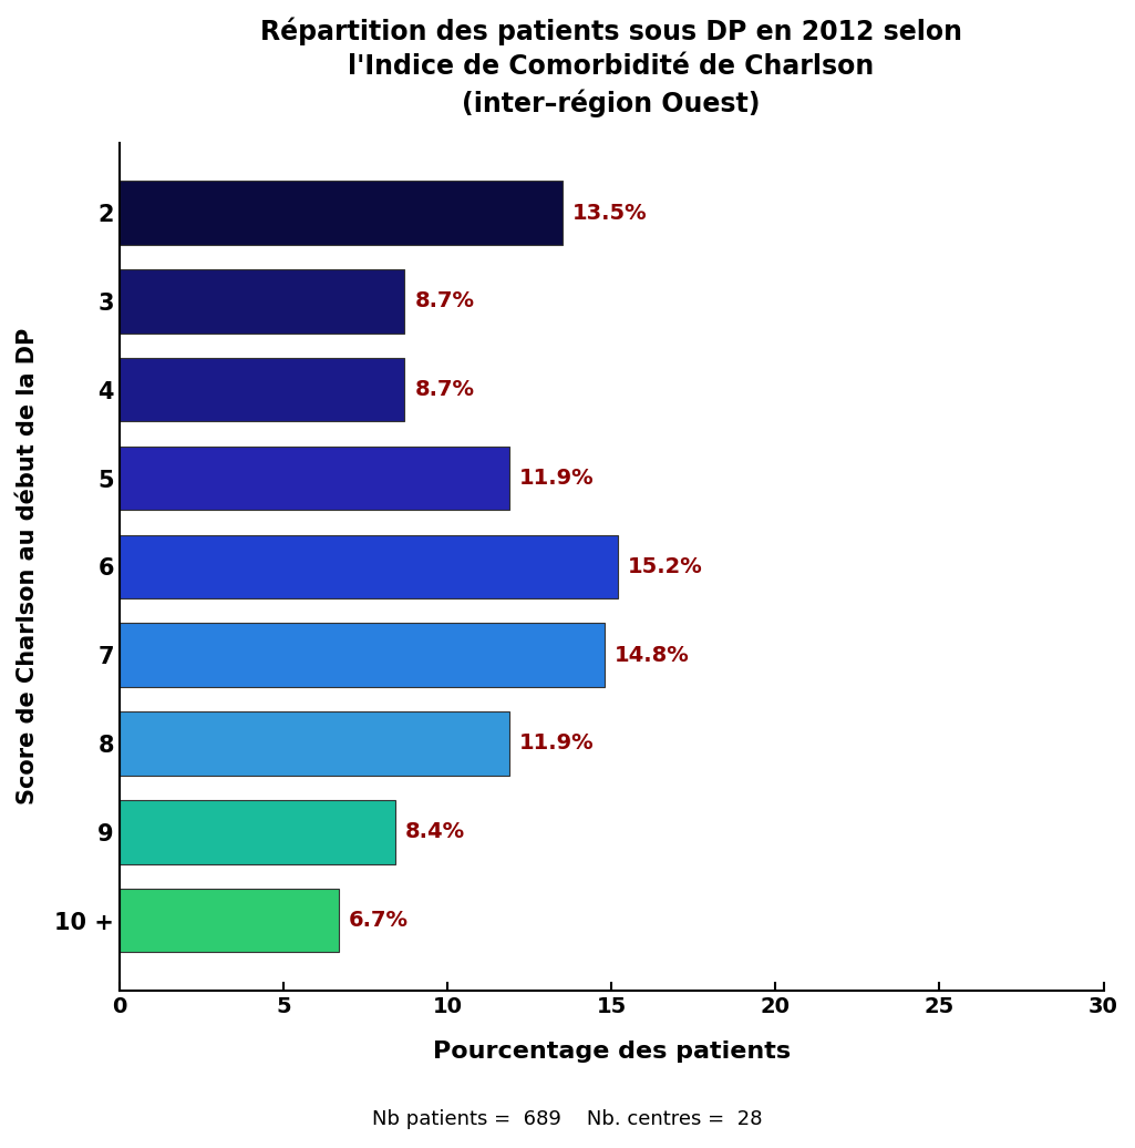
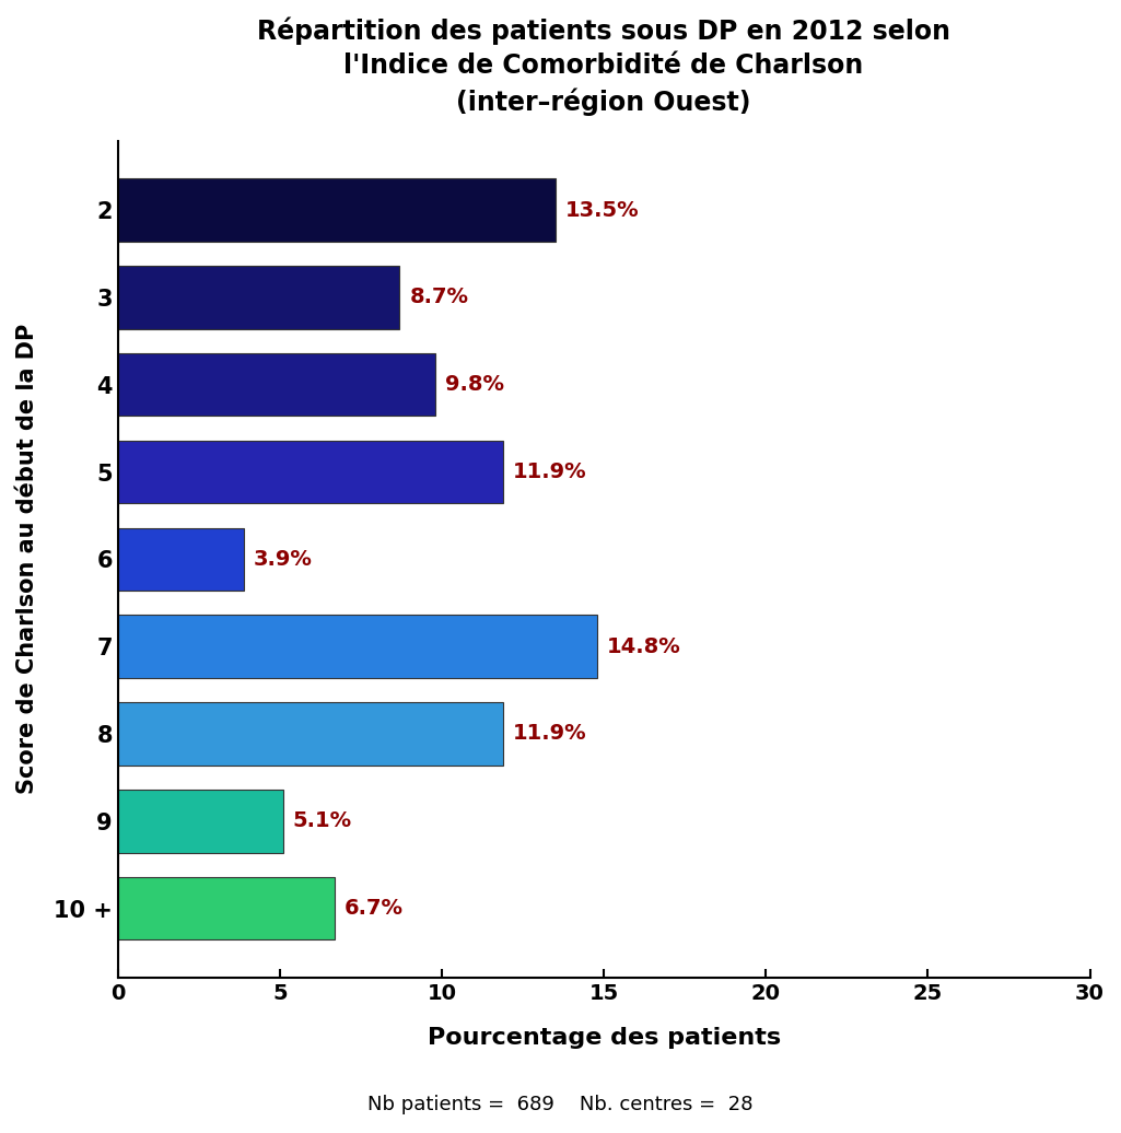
4: 8.7% -> 9.8%
6: 15.2% -> 3.9%
9: 8.4% -> 5.1%
